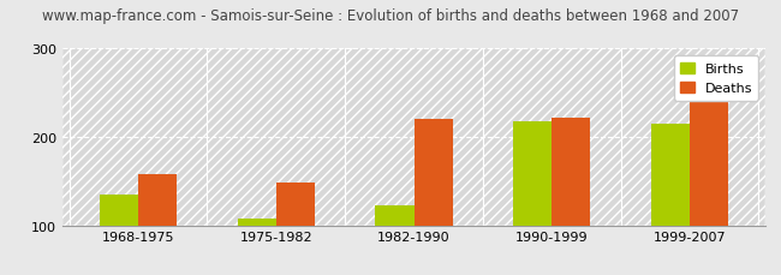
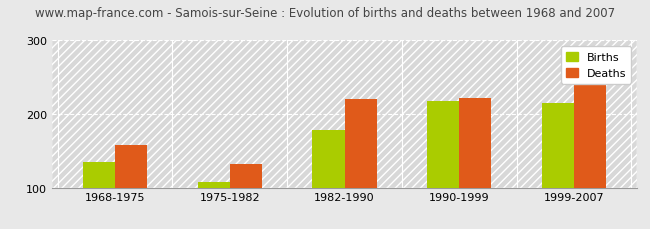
Deaths/1975-1982: 148 -> 132
Births/1982-1990: 122 -> 178
